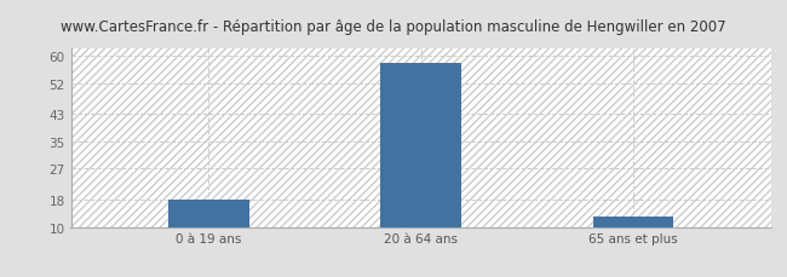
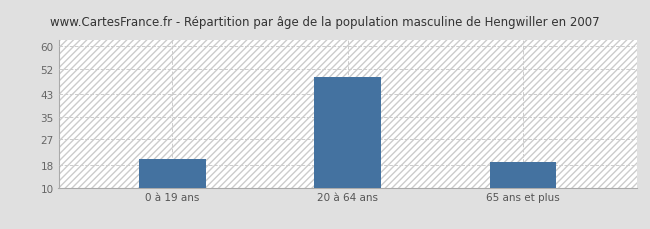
0 à 19 ans: 18 -> 20
20 à 64 ans: 58 -> 49
65 ans et plus: 13 -> 19
